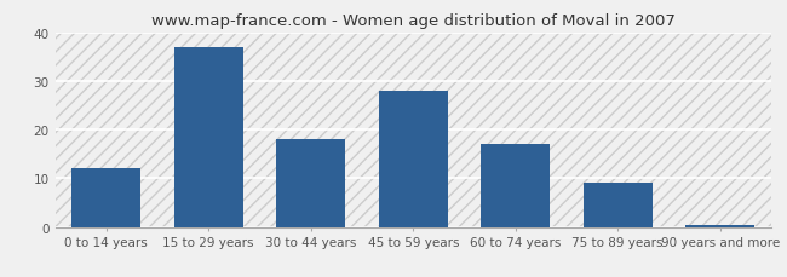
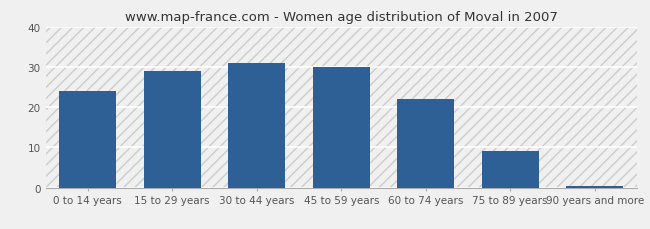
0 to 14 years: 12.0 -> 24.0
15 to 29 years: 37.0 -> 29.0
30 to 44 years: 18.0 -> 31.0
45 to 59 years: 28.0 -> 30.0
60 to 74 years: 17.0 -> 22.0
